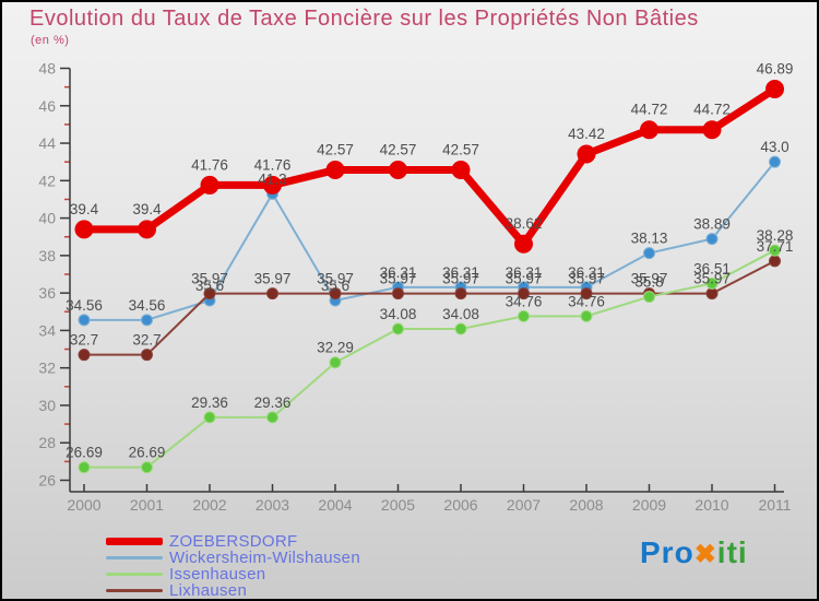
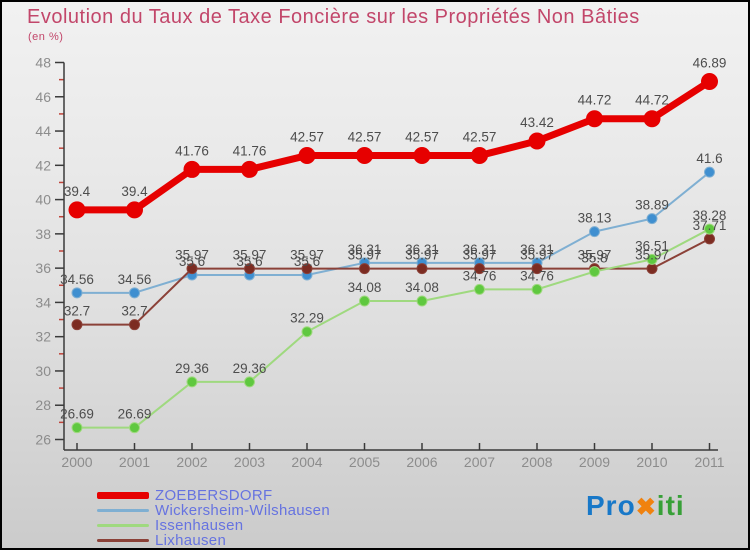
Wickersheim-Wilshausen/2003: 41.3 -> 35.6
ZOEBERSDORF/2007: 38.62 -> 42.57
Wickersheim-Wilshausen/2011: 43.0 -> 41.6
